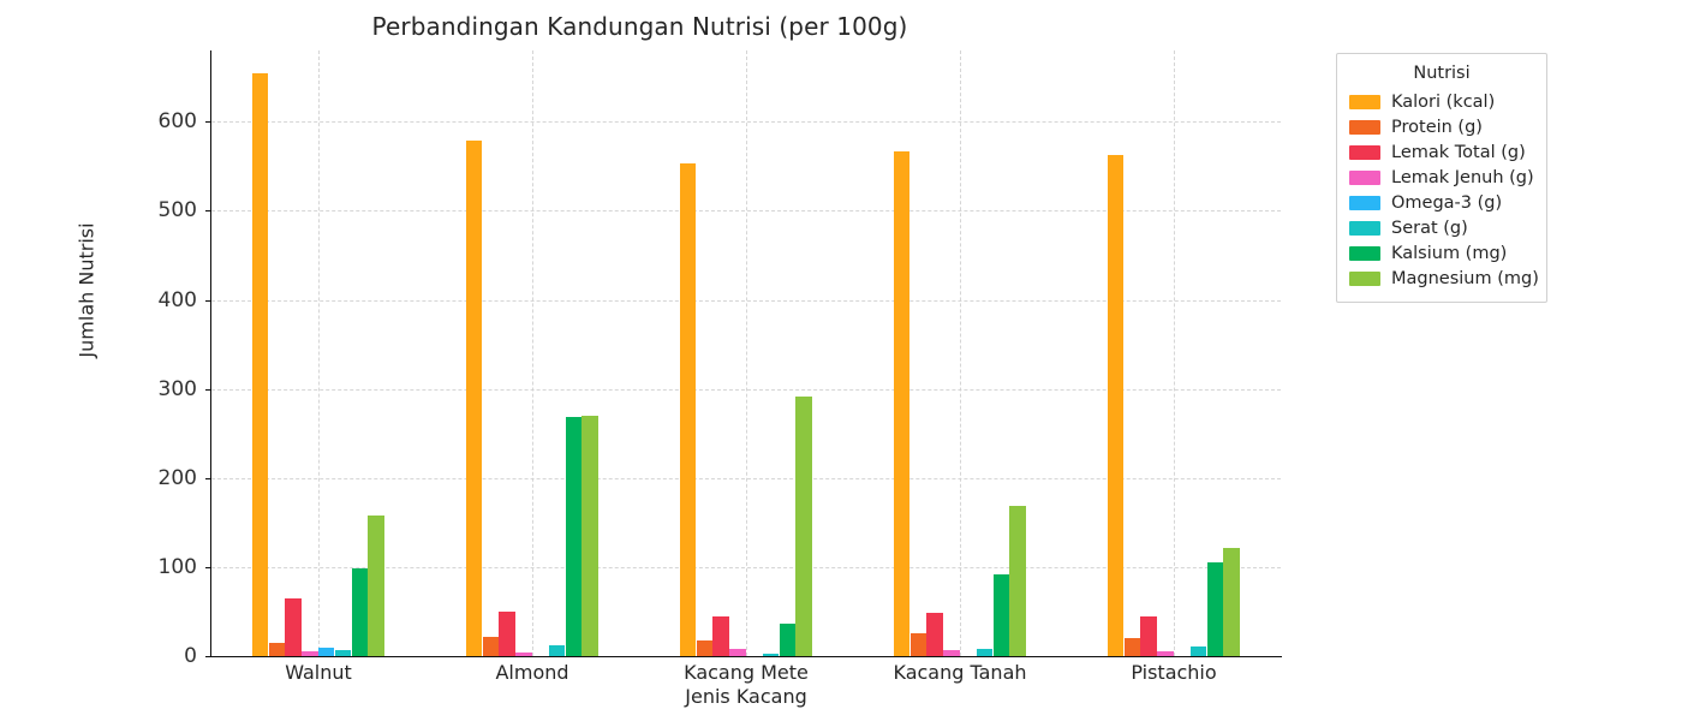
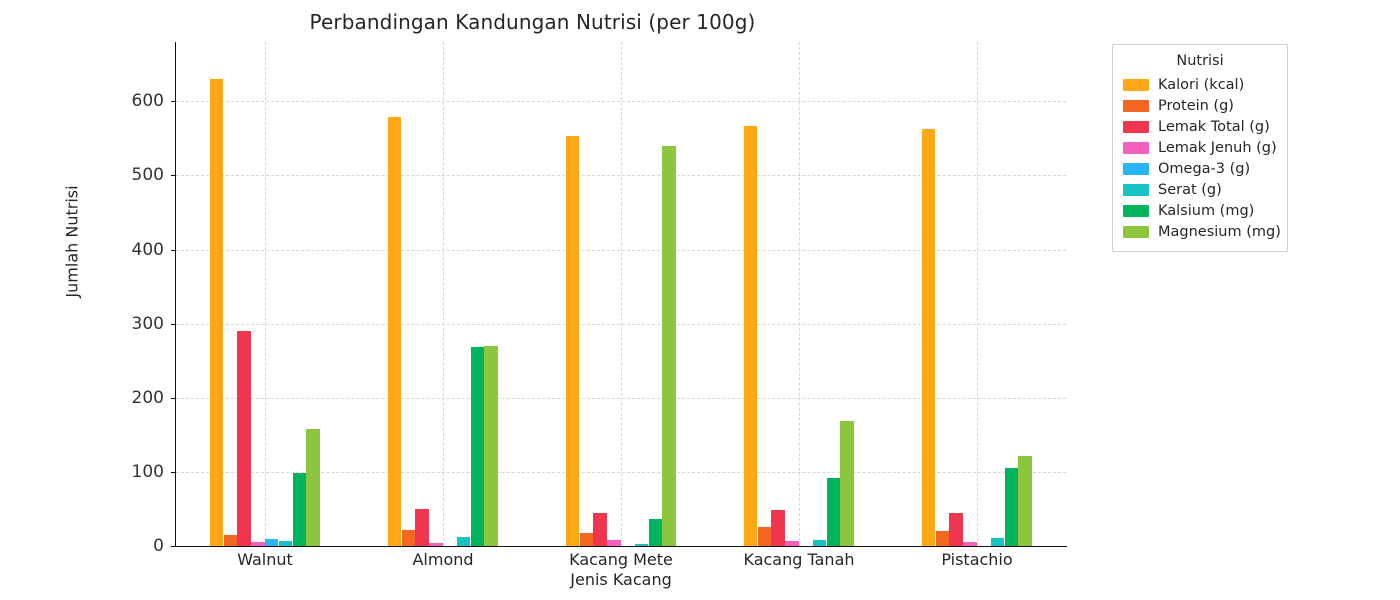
Kalori (kcal)/Walnut: 650 -> 630
Lemak Total (g)/Walnut: 60 -> 290
Magnesium (mg)/Kacang Mete: 290 -> 540
